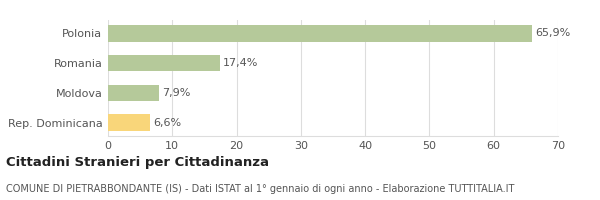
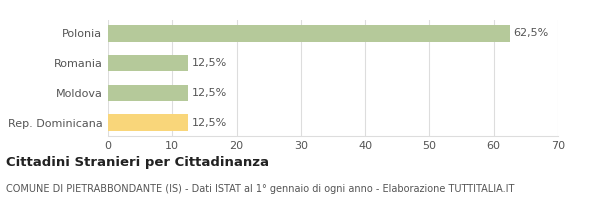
Polonia: 65,9% -> 62,5%
Romania: 17,4% -> 12,5%
Moldova: 7,9% -> 12,5%
Rep. Dominicana: 6,6% -> 12,5%
